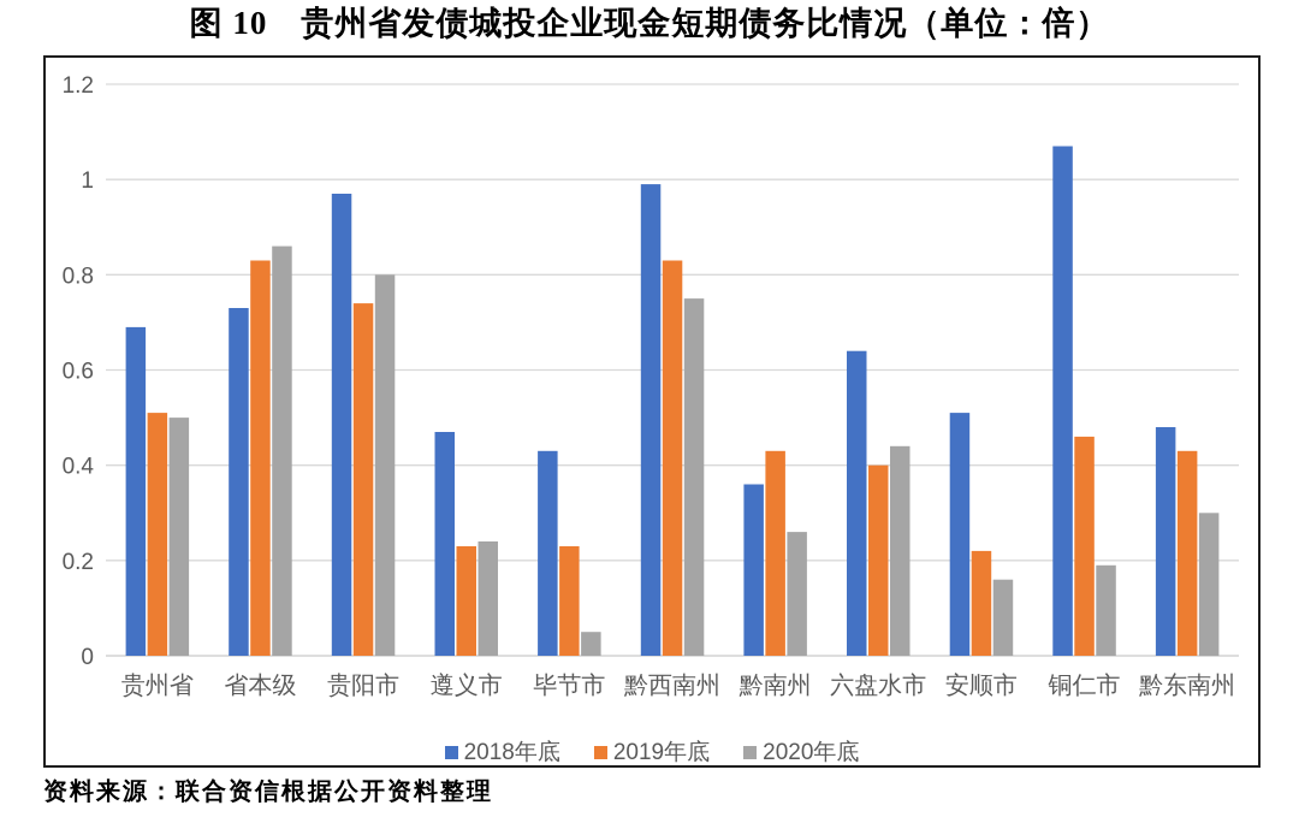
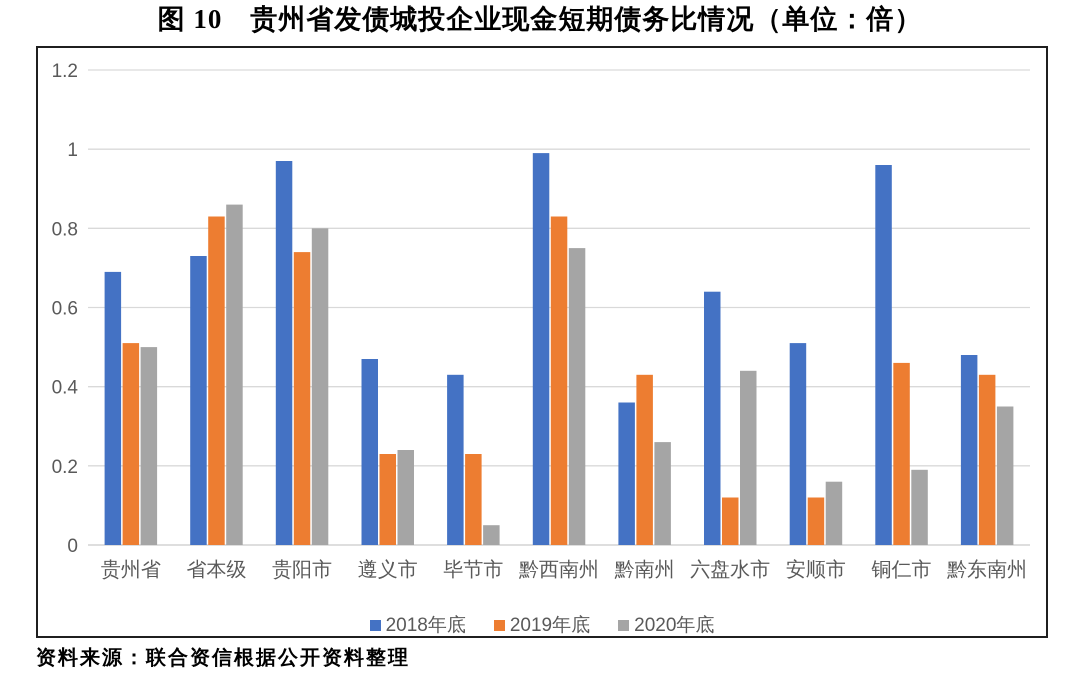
2019年底/六盘水市: 0.40 -> 0.12
2019年底/安顺市: 0.22 -> 0.12
2018年底/铜仁市: 1.07 -> 0.96
2020年底/黔东南州: 0.30 -> 0.35
